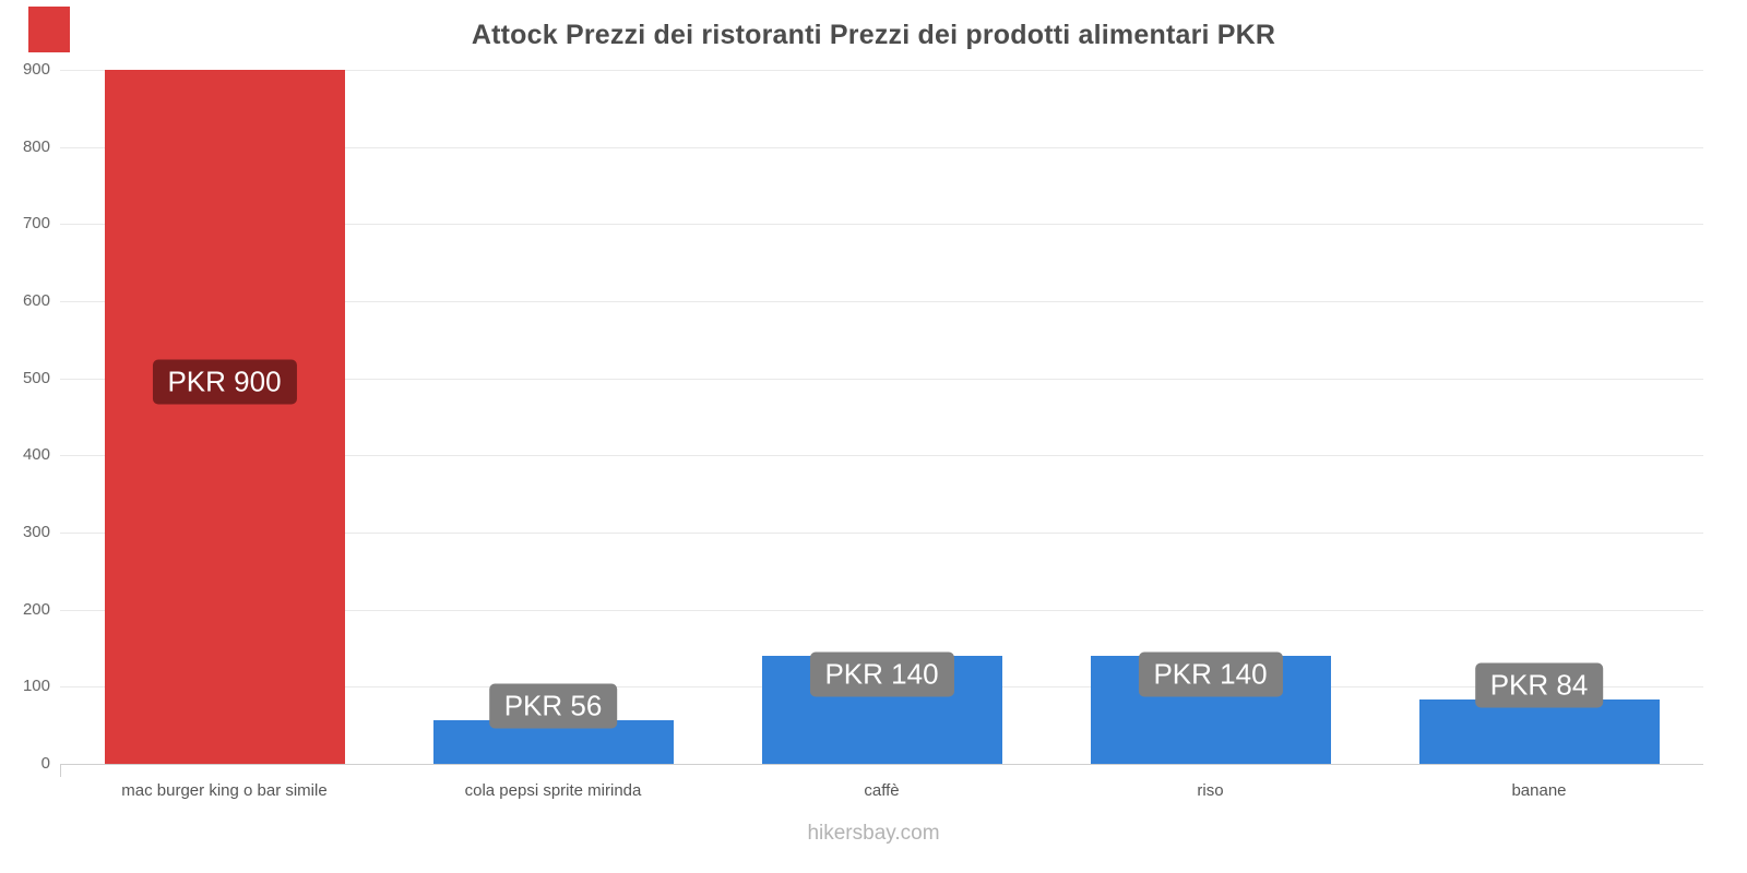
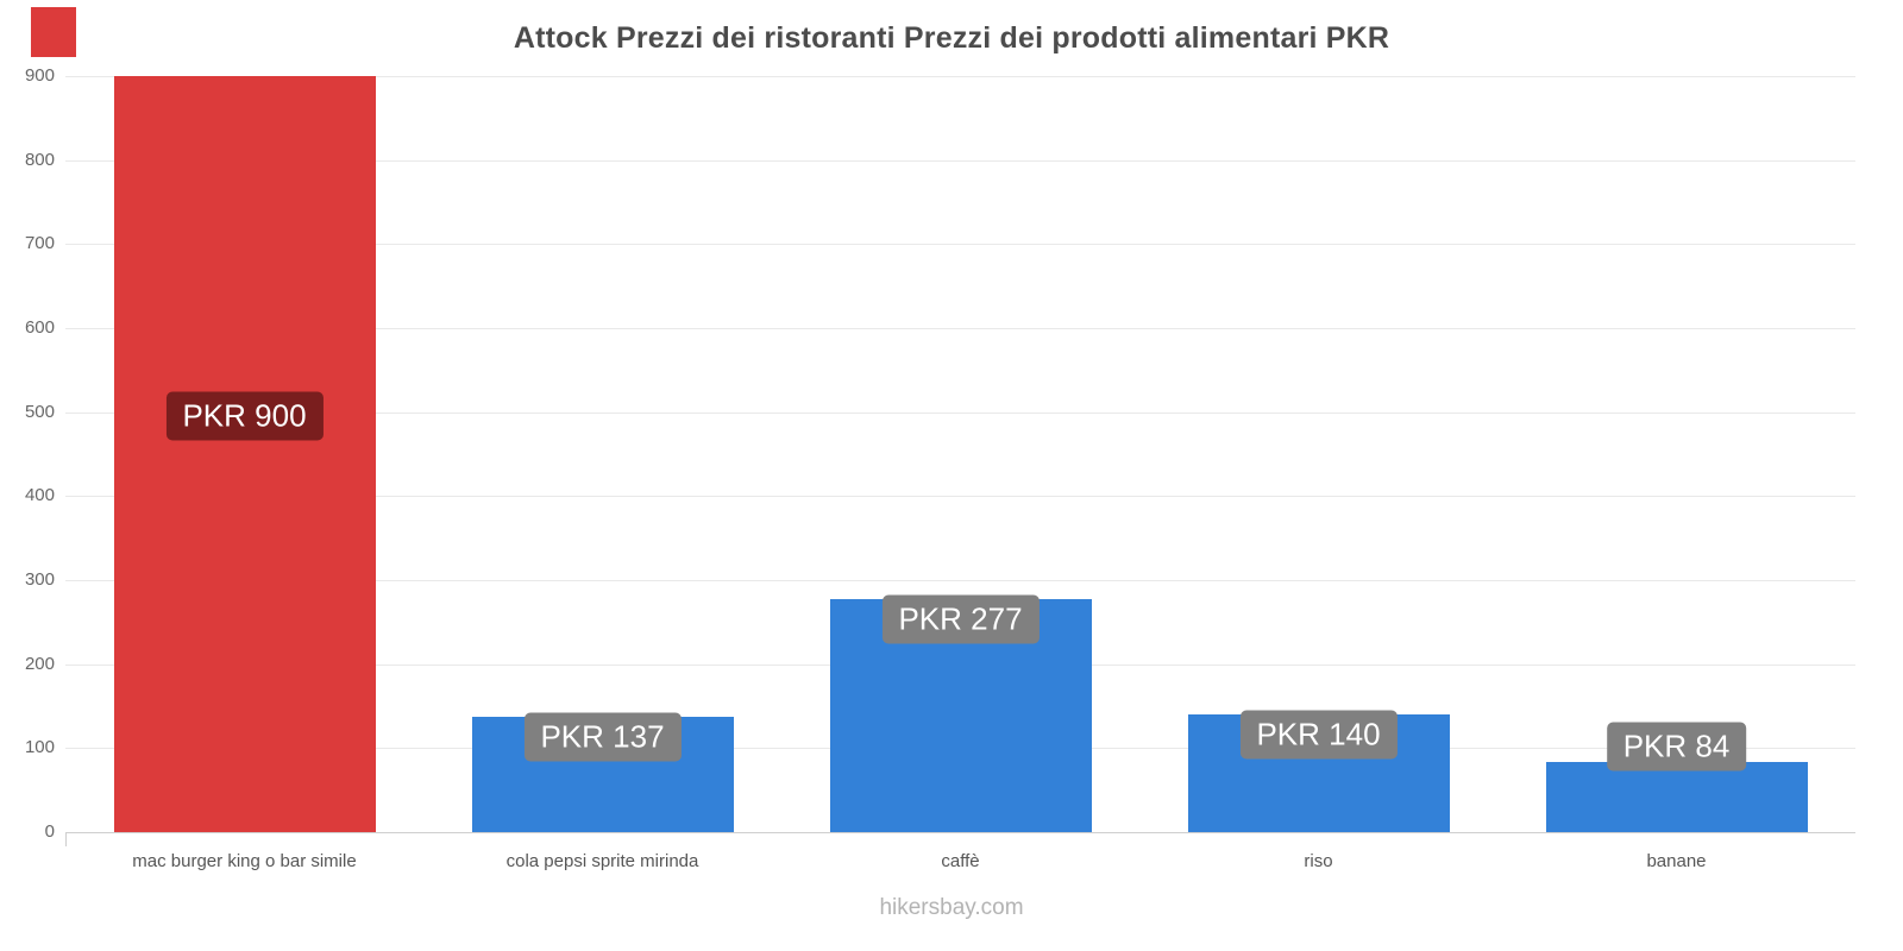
cola pepsi sprite mirinda: 56 -> 137
caffè: 140 -> 277
